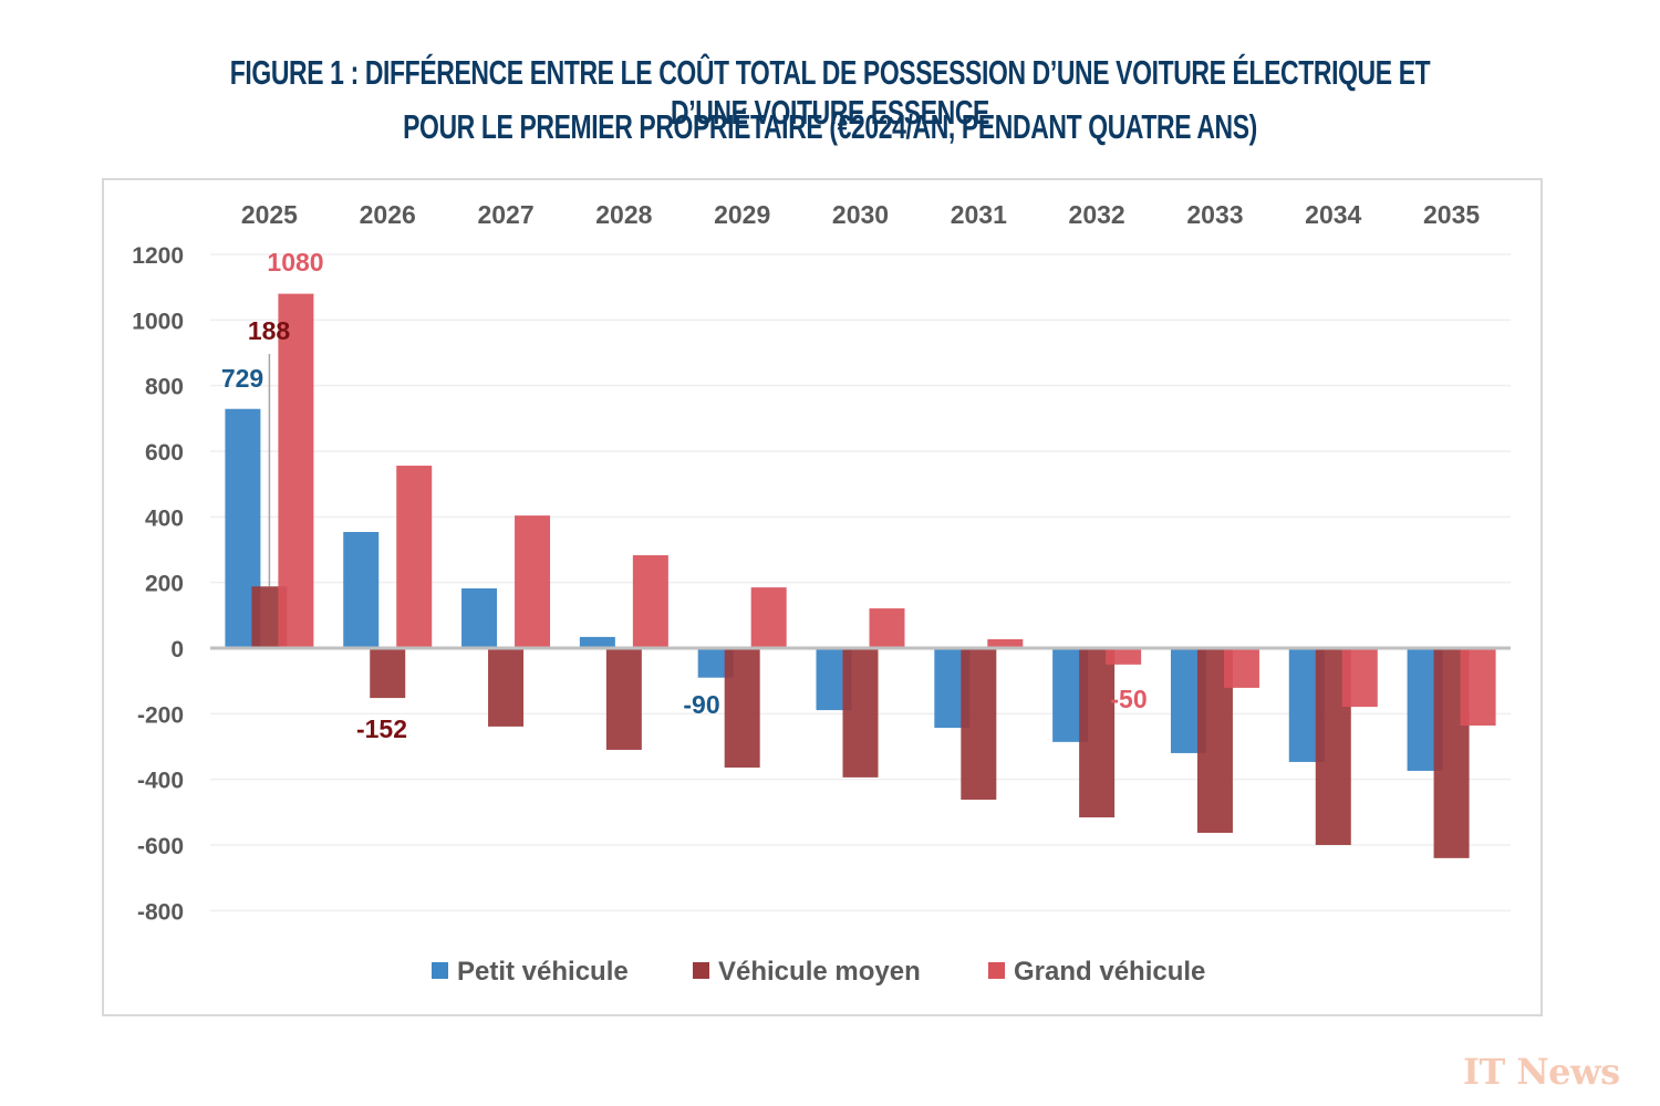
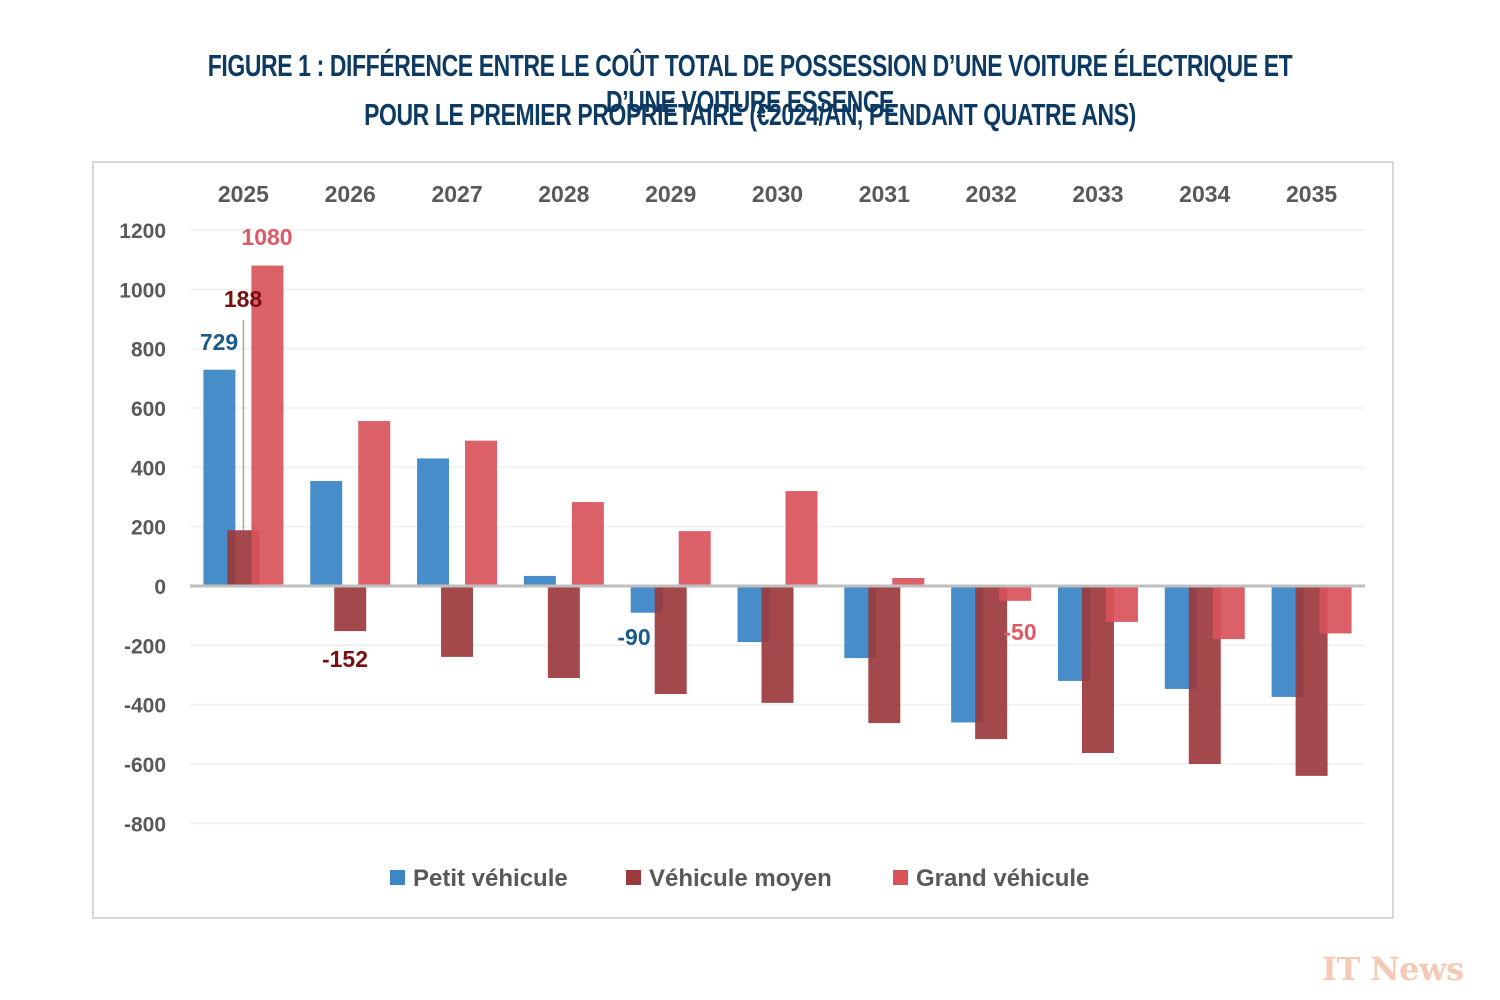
Petit véhicule/2027: 180 -> 430
Grand véhicule/2027: 400 -> 490
Grand véhicule/2030: 120 -> 320
Petit véhicule/2032: -290 -> -460
Grand véhicule/2035: -240 -> -160
